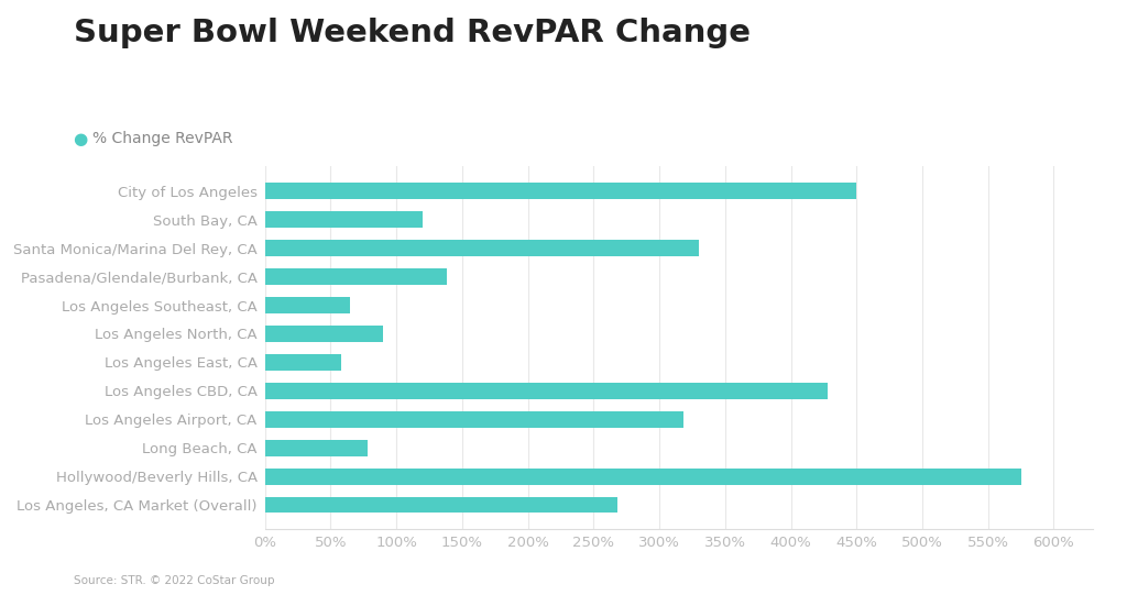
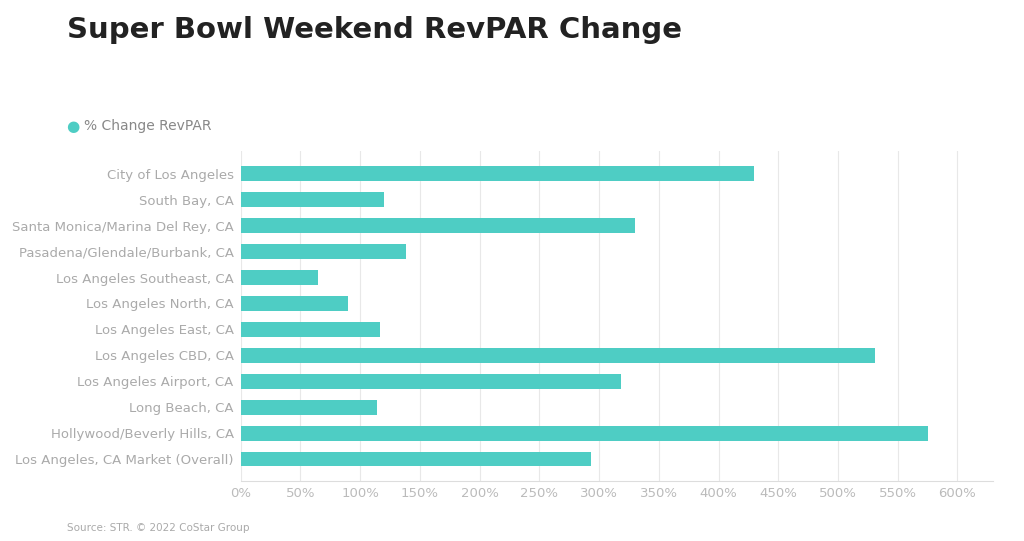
City of Los Angeles: 450% -> 430%
Los Angeles East, CA: 58% -> 117%
Los Angeles CBD, CA: 428% -> 531%
Long Beach, CA: 78% -> 114%
Los Angeles, CA Market (Overall): 268% -> 293%
